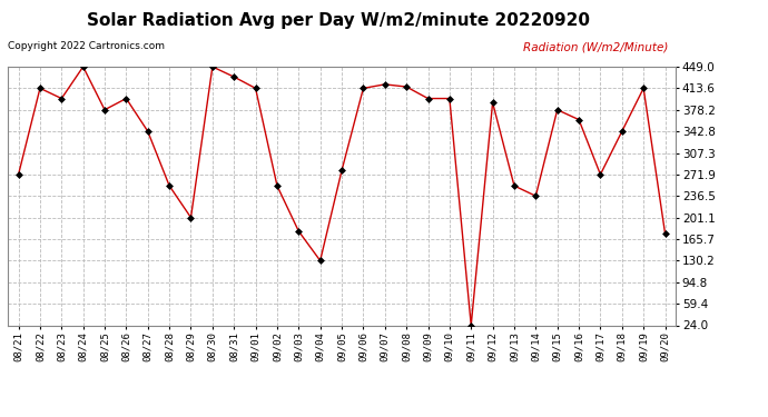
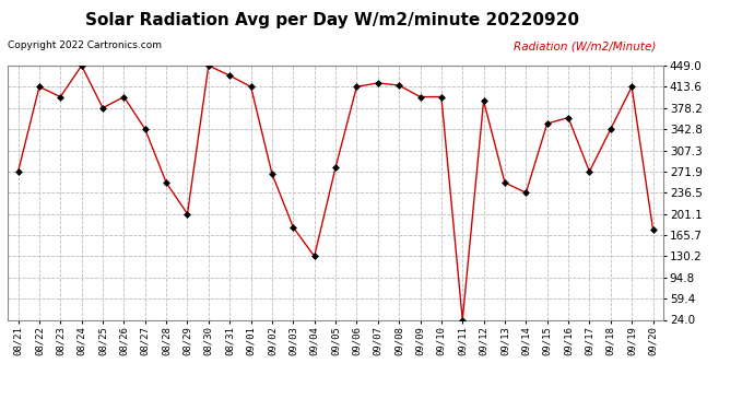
09/02: 253 -> 268
09/15: 378 -> 352
